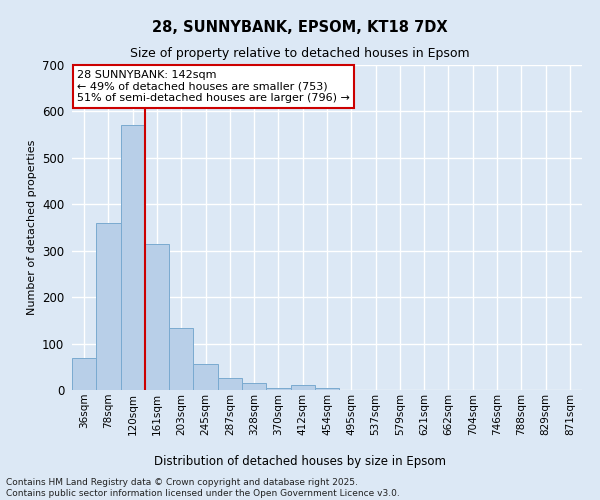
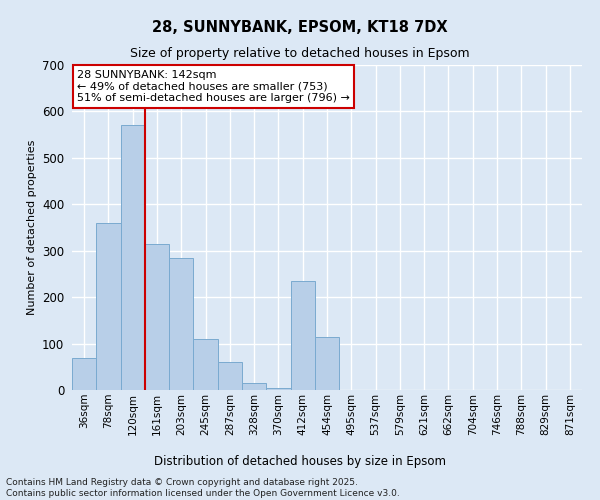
203sqm: 133 -> 285
245sqm: 57 -> 110
287sqm: 25 -> 60
412sqm: 10 -> 235
454sqm: 4 -> 115
